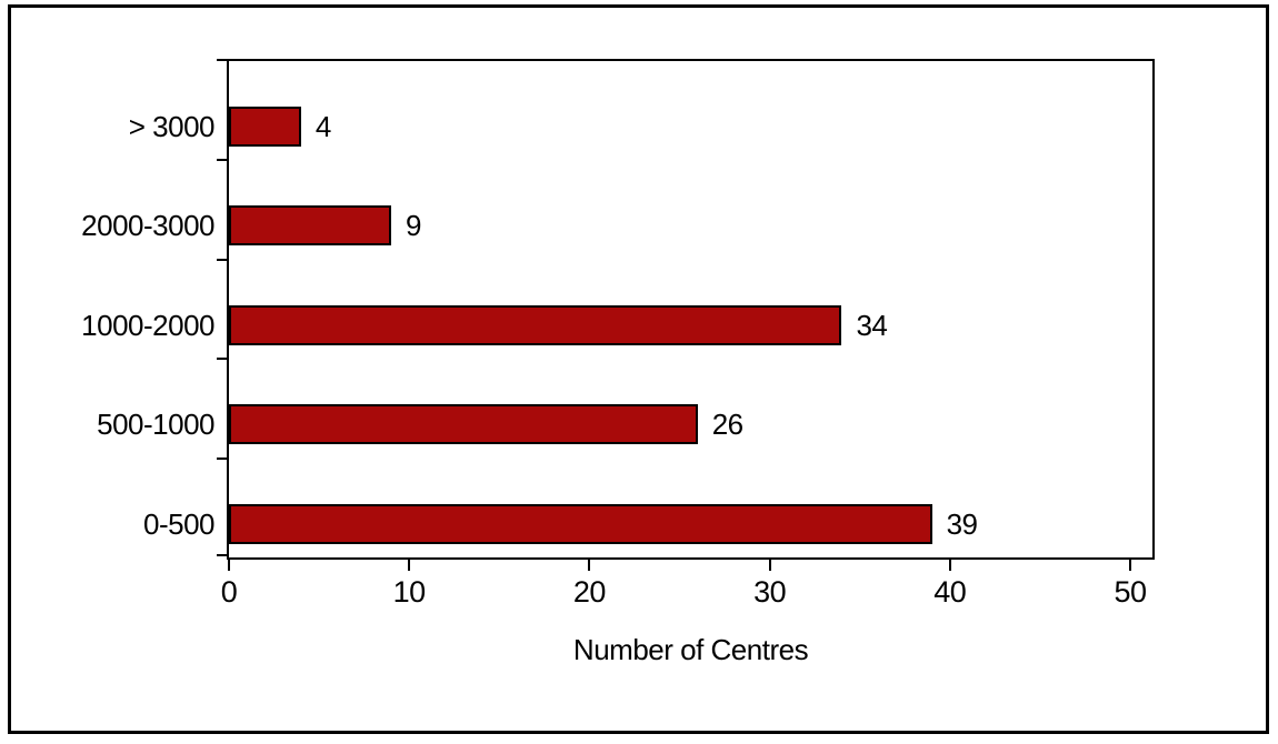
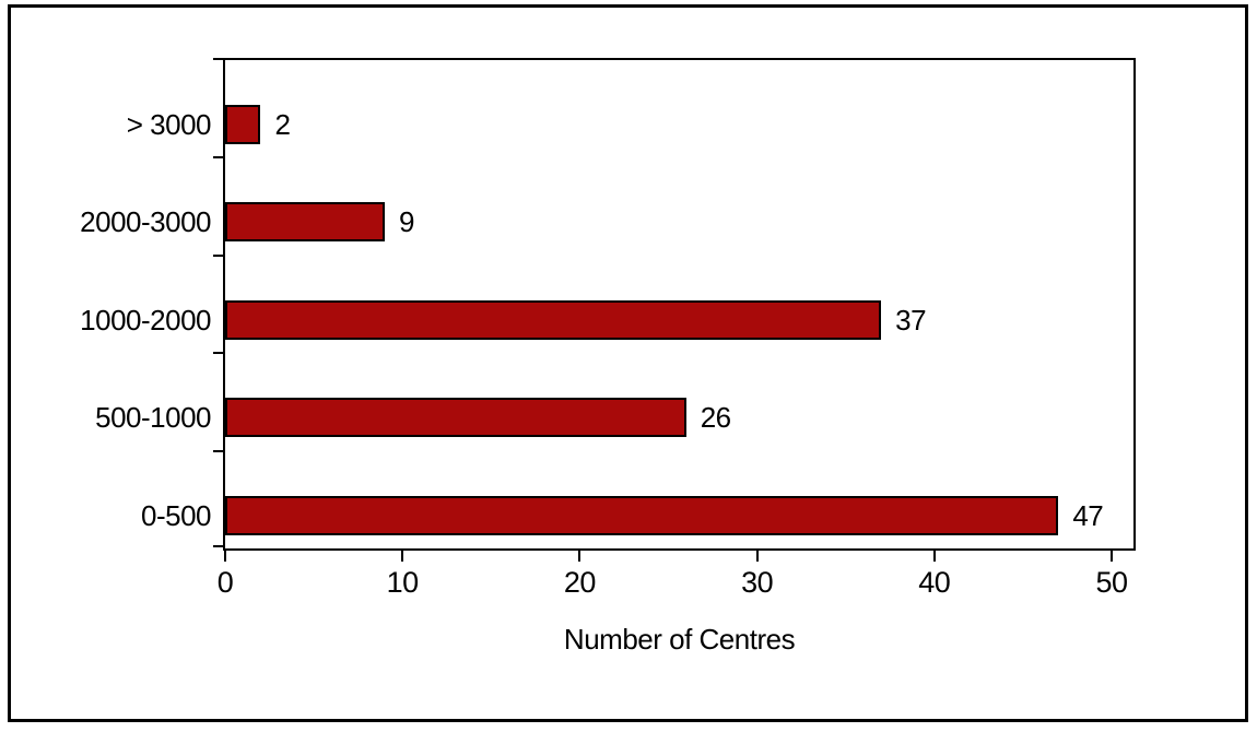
> 3000: 4 -> 2
1000-2000: 34 -> 37
0-500: 39 -> 47
